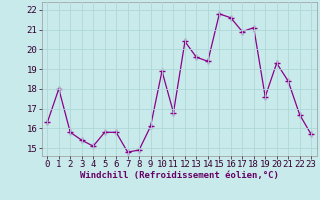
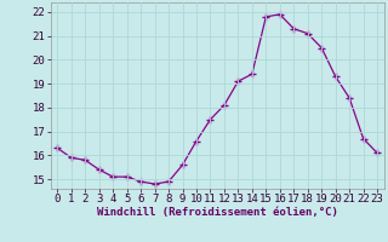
1: 18.0 -> 15.9
5: 15.8 -> 15.1
6: 15.8 -> 14.9
9: 16.1 -> 15.6
10: 18.9 -> 16.6
11: 16.8 -> 17.5
12: 20.4 -> 18.1
13: 19.6 -> 19.1
16: 21.6 -> 21.9
17: 20.9 -> 21.3
19: 17.6 -> 20.5
23: 15.7 -> 16.1
